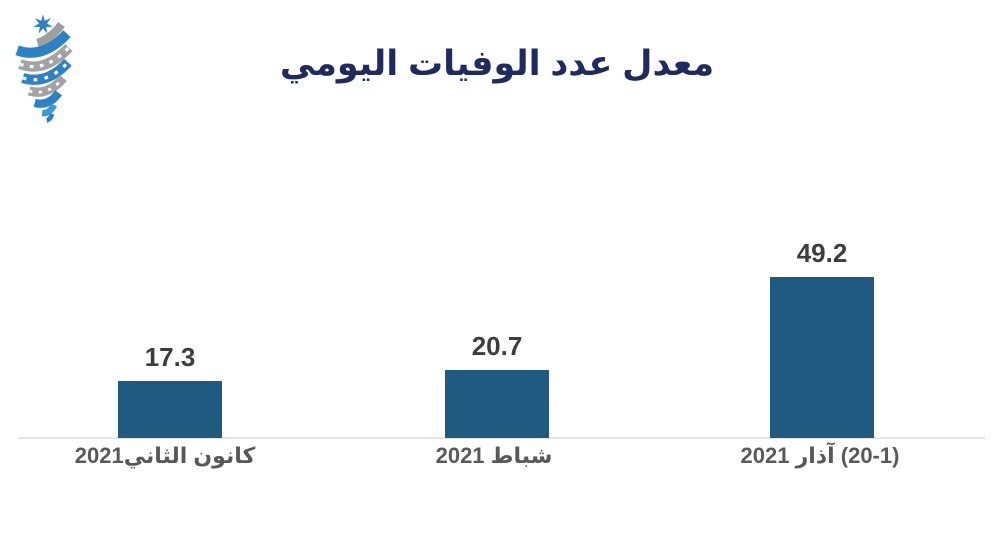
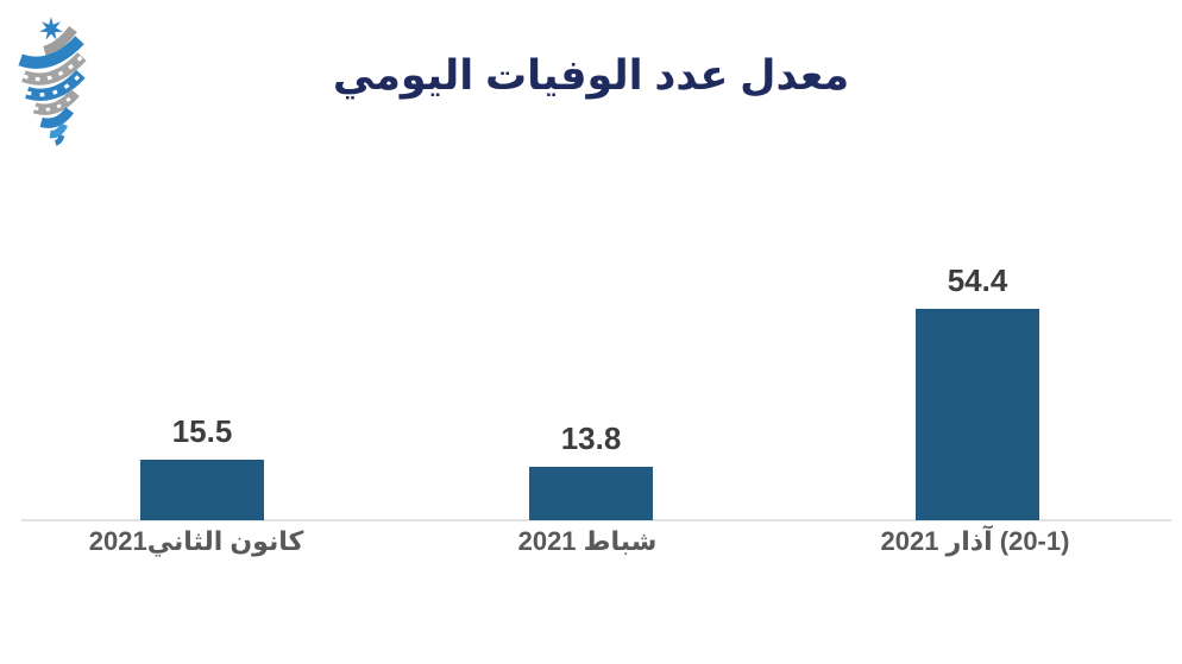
كانون الثاني2021: 17.3 -> 15.5
شباط 2021: 20.7 -> 13.8
(20-1) آذار 2021: 49.2 -> 54.4
